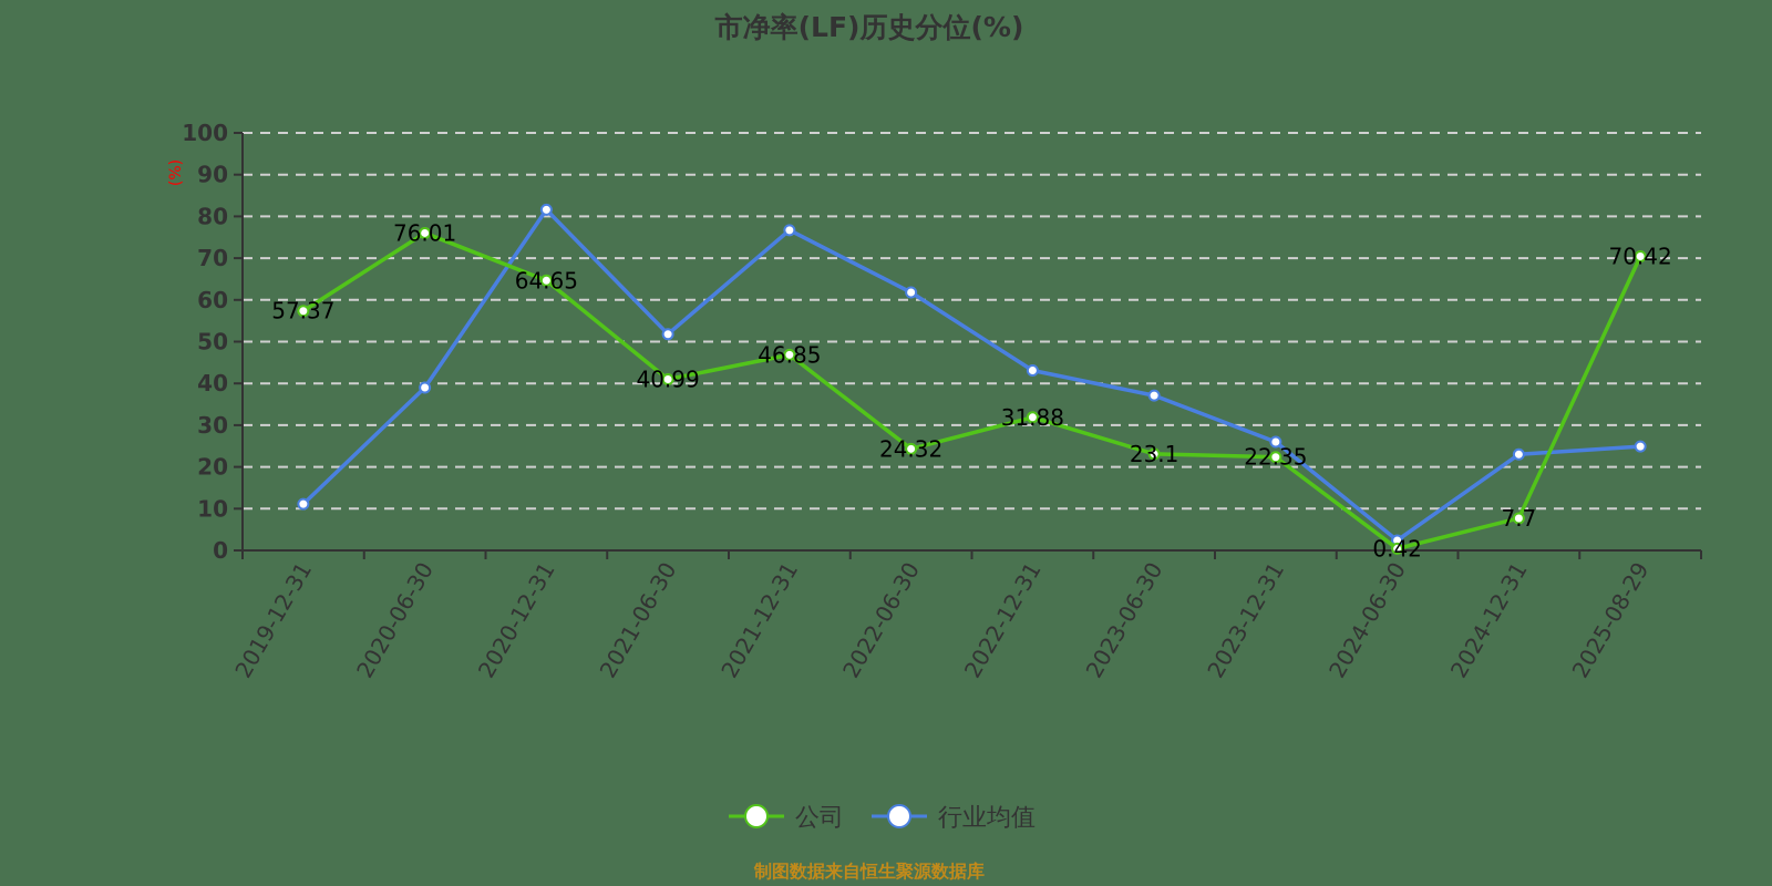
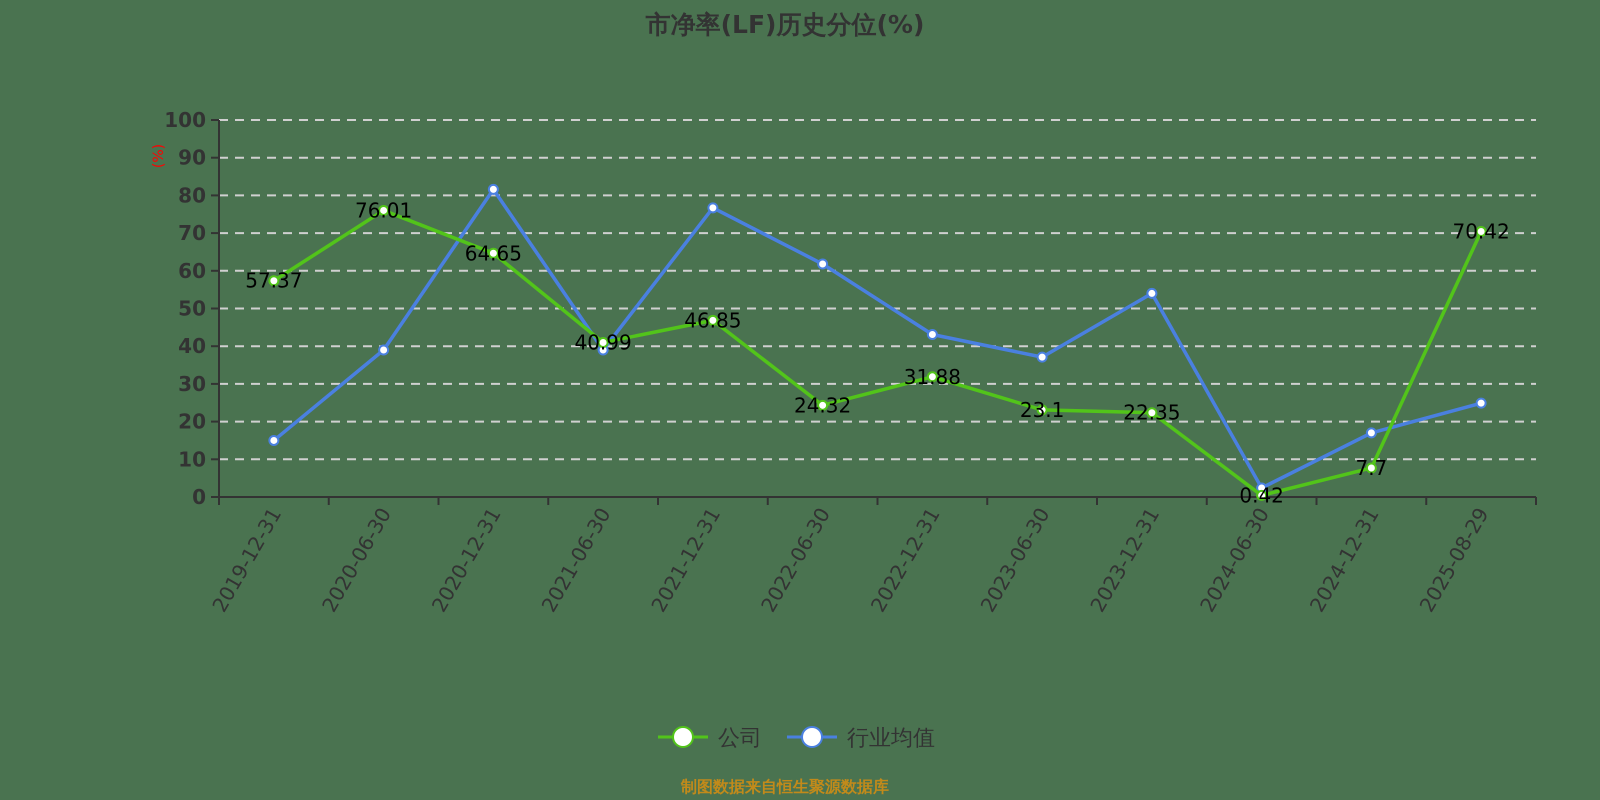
行业均值/2019-12-31: 11 -> 15
行业均值/2021-06-30: 52 -> 39
行业均值/2023-12-31: 26 -> 54
行业均值/2024-12-31: 23 -> 17
